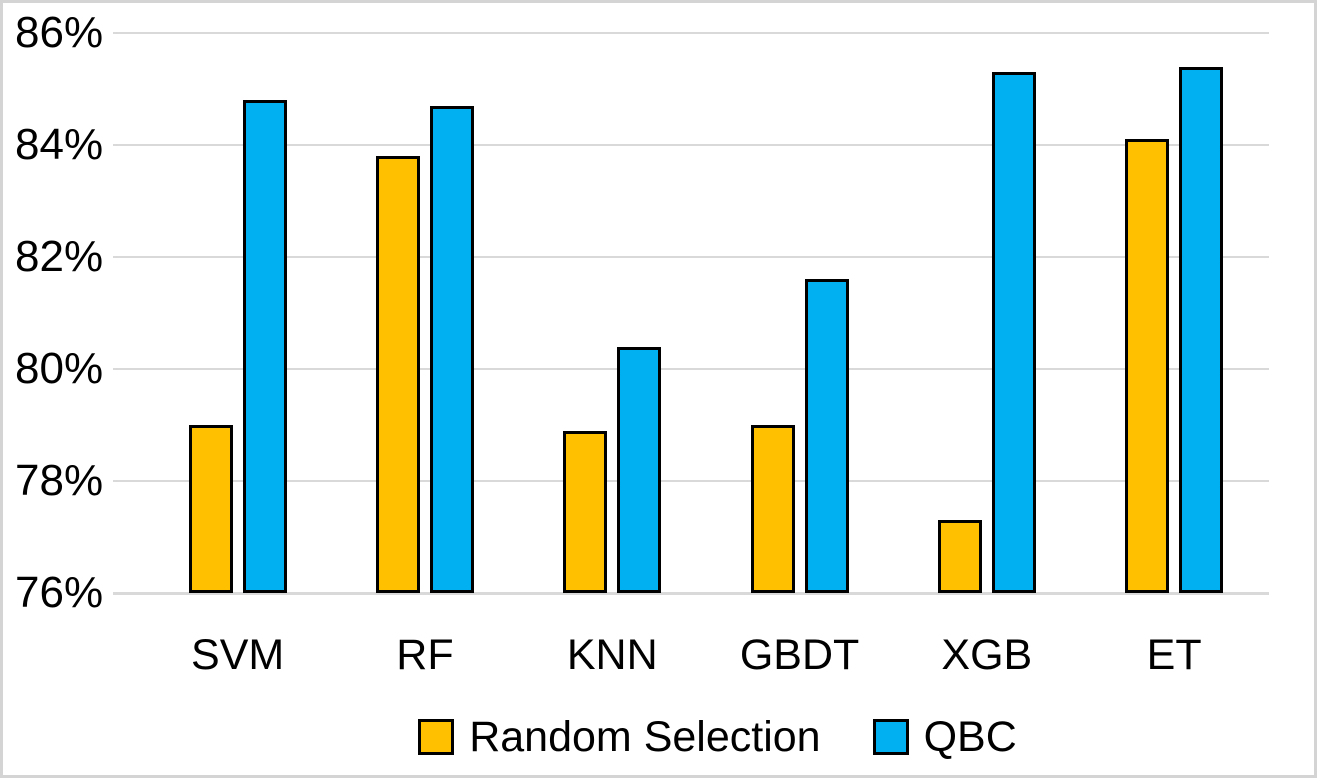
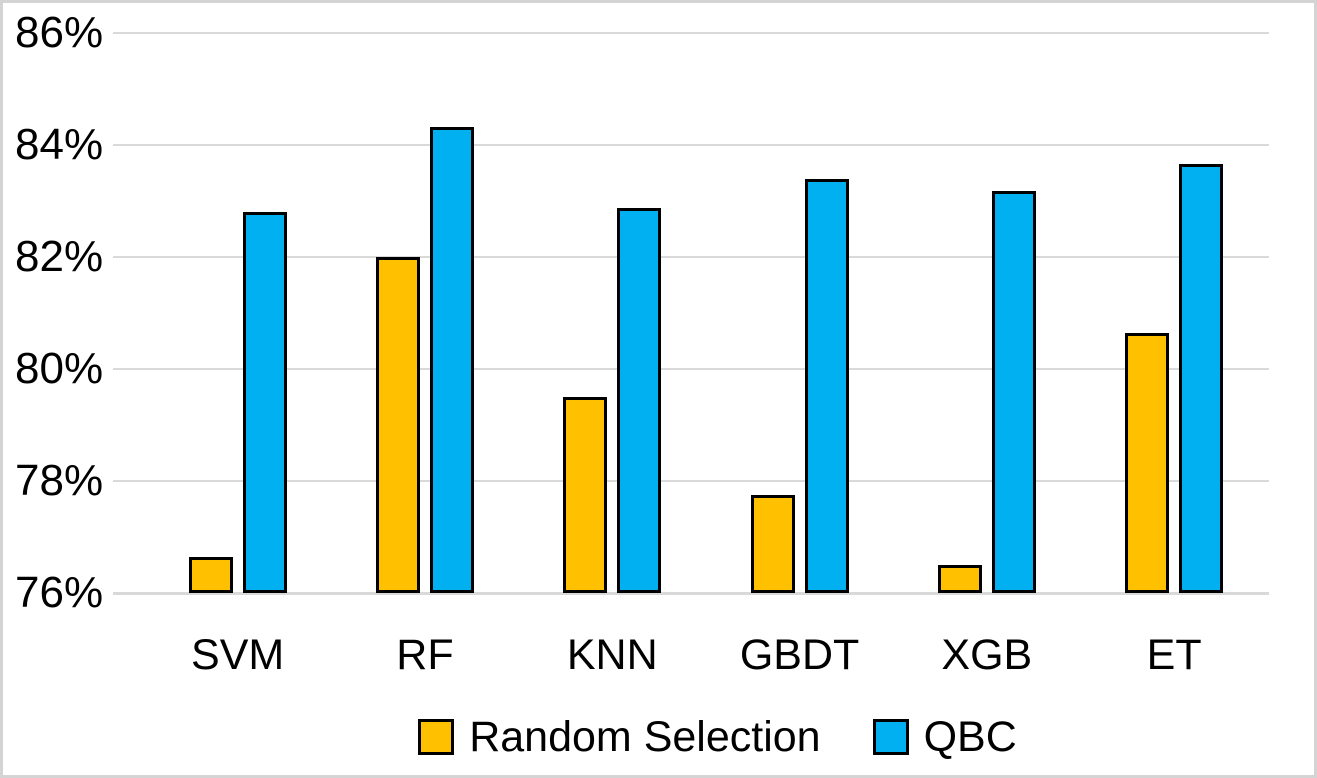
Random Selection/SVM: 79.0% -> 76.7%
QBC/SVM: 84.8% -> 82.8%
Random Selection/RF: 83.8% -> 82.0%
QBC/RF: 84.7% -> 84.3%
Random Selection/KNN: 78.9% -> 79.5%
QBC/KNN: 80.4% -> 82.9%
Random Selection/GBDT: 79.0% -> 77.8%
QBC/GBDT: 81.6% -> 83.4%
Random Selection/XGB: 77.3% -> 76.5%
QBC/XGB: 85.3% -> 83.2%
Random Selection/ET: 84.1% -> 80.7%
QBC/ET: 85.4% -> 83.7%
